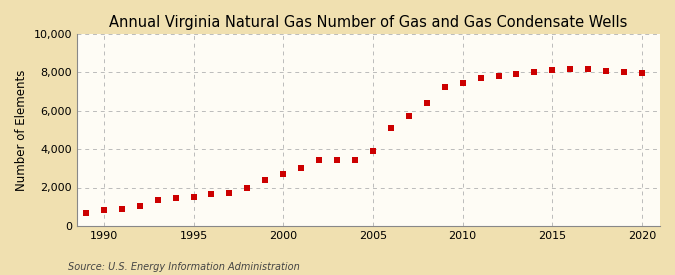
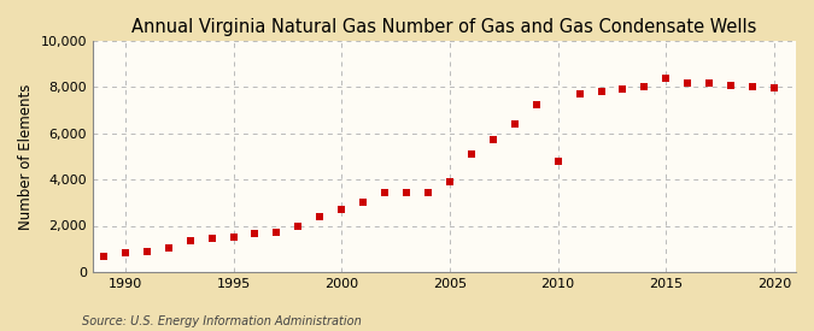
2010: 7,400 -> 4,800
2015: 8,100 -> 8,400
